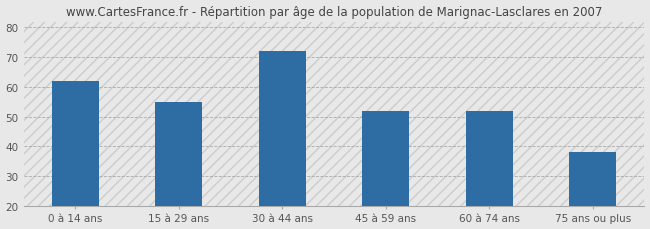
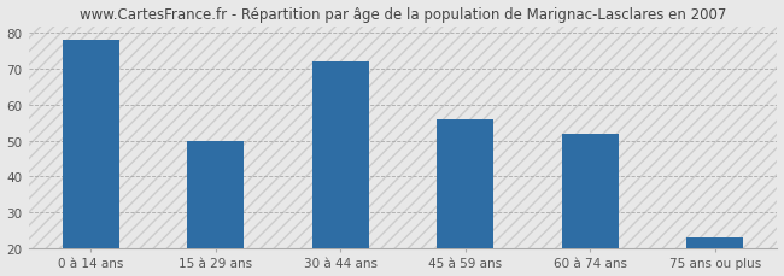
0 à 14 ans: 62 -> 78
15 à 29 ans: 55 -> 50
45 à 59 ans: 52 -> 56
75 ans ou plus: 38 -> 23
